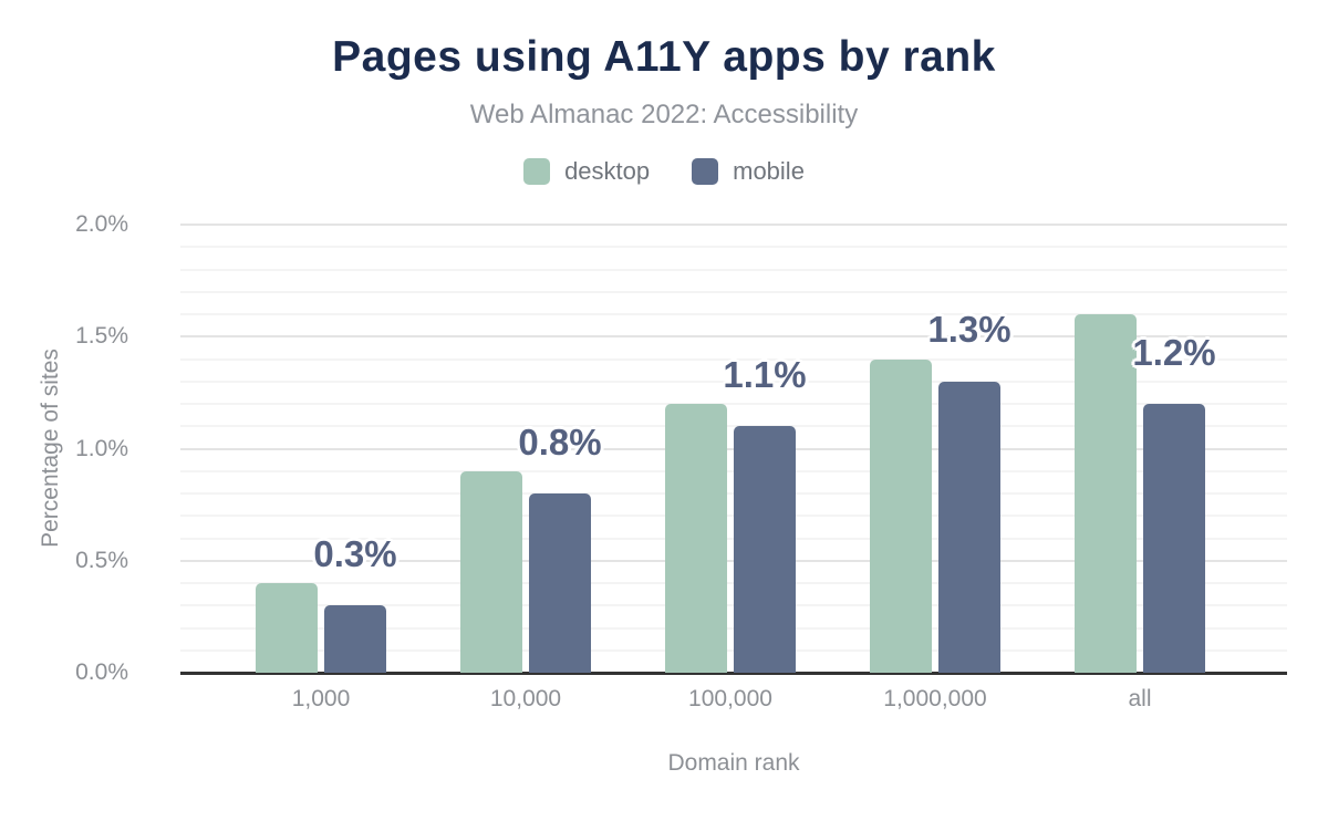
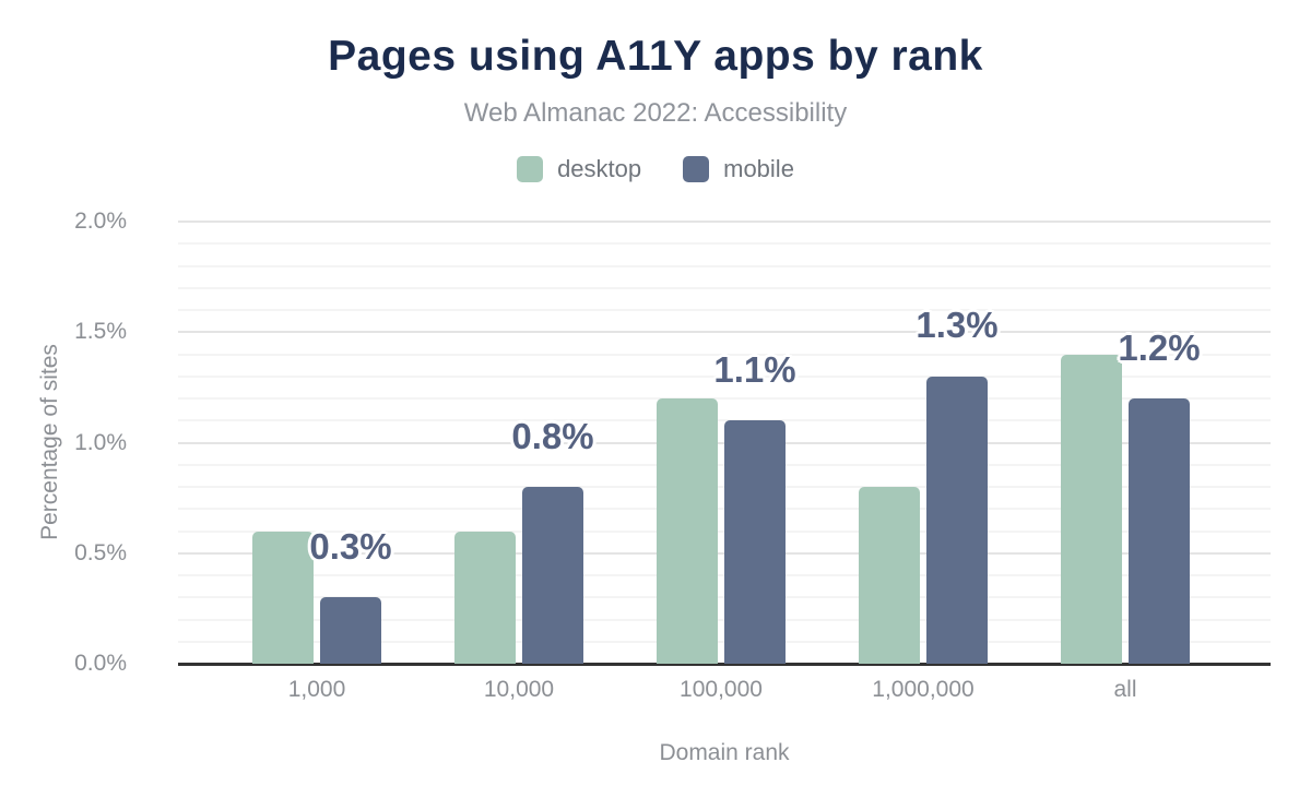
desktop/1,000: 0.4% -> 0.6%
desktop/10,000: 0.9% -> 0.6%
desktop/1,000,000: 1.4% -> 0.8%
desktop/all: 1.6% -> 1.4%
